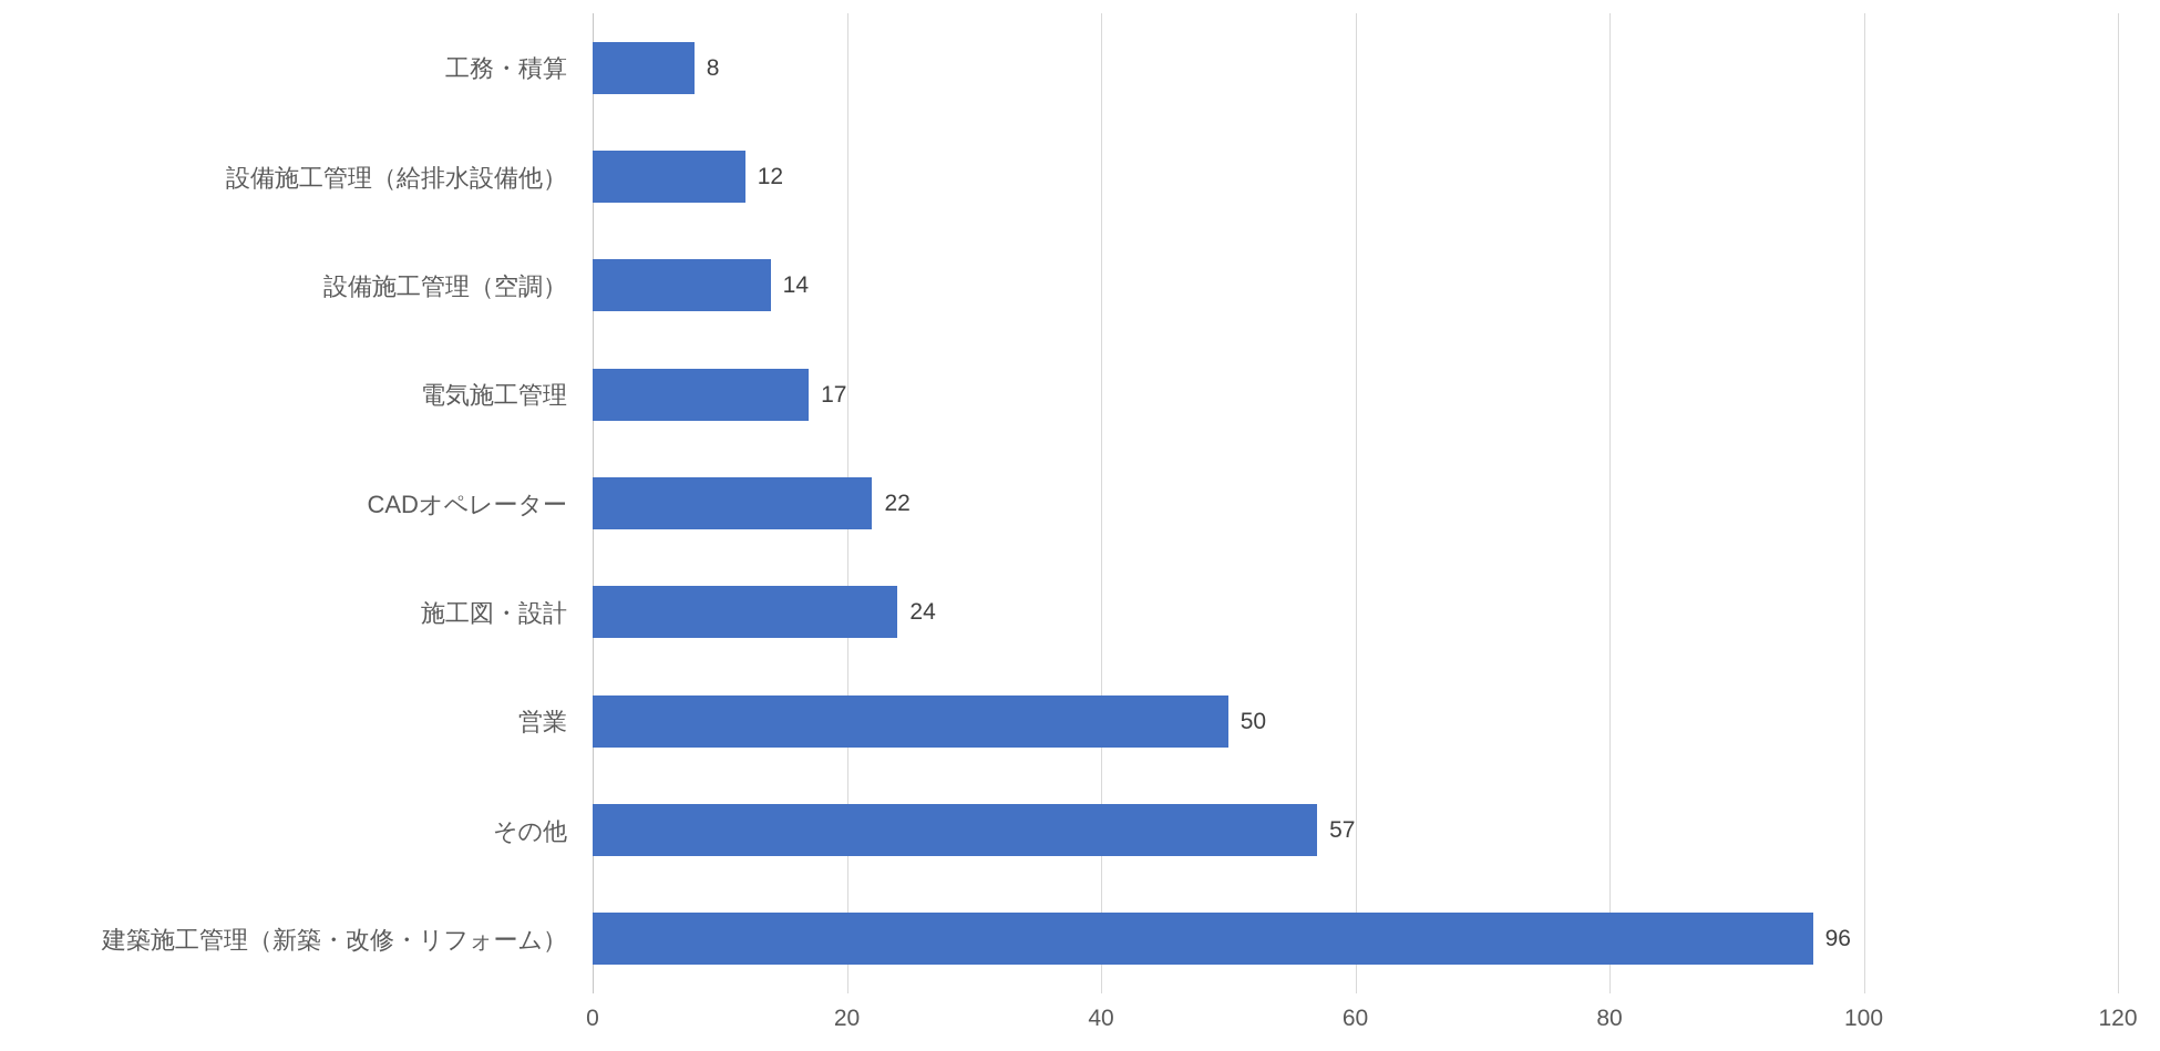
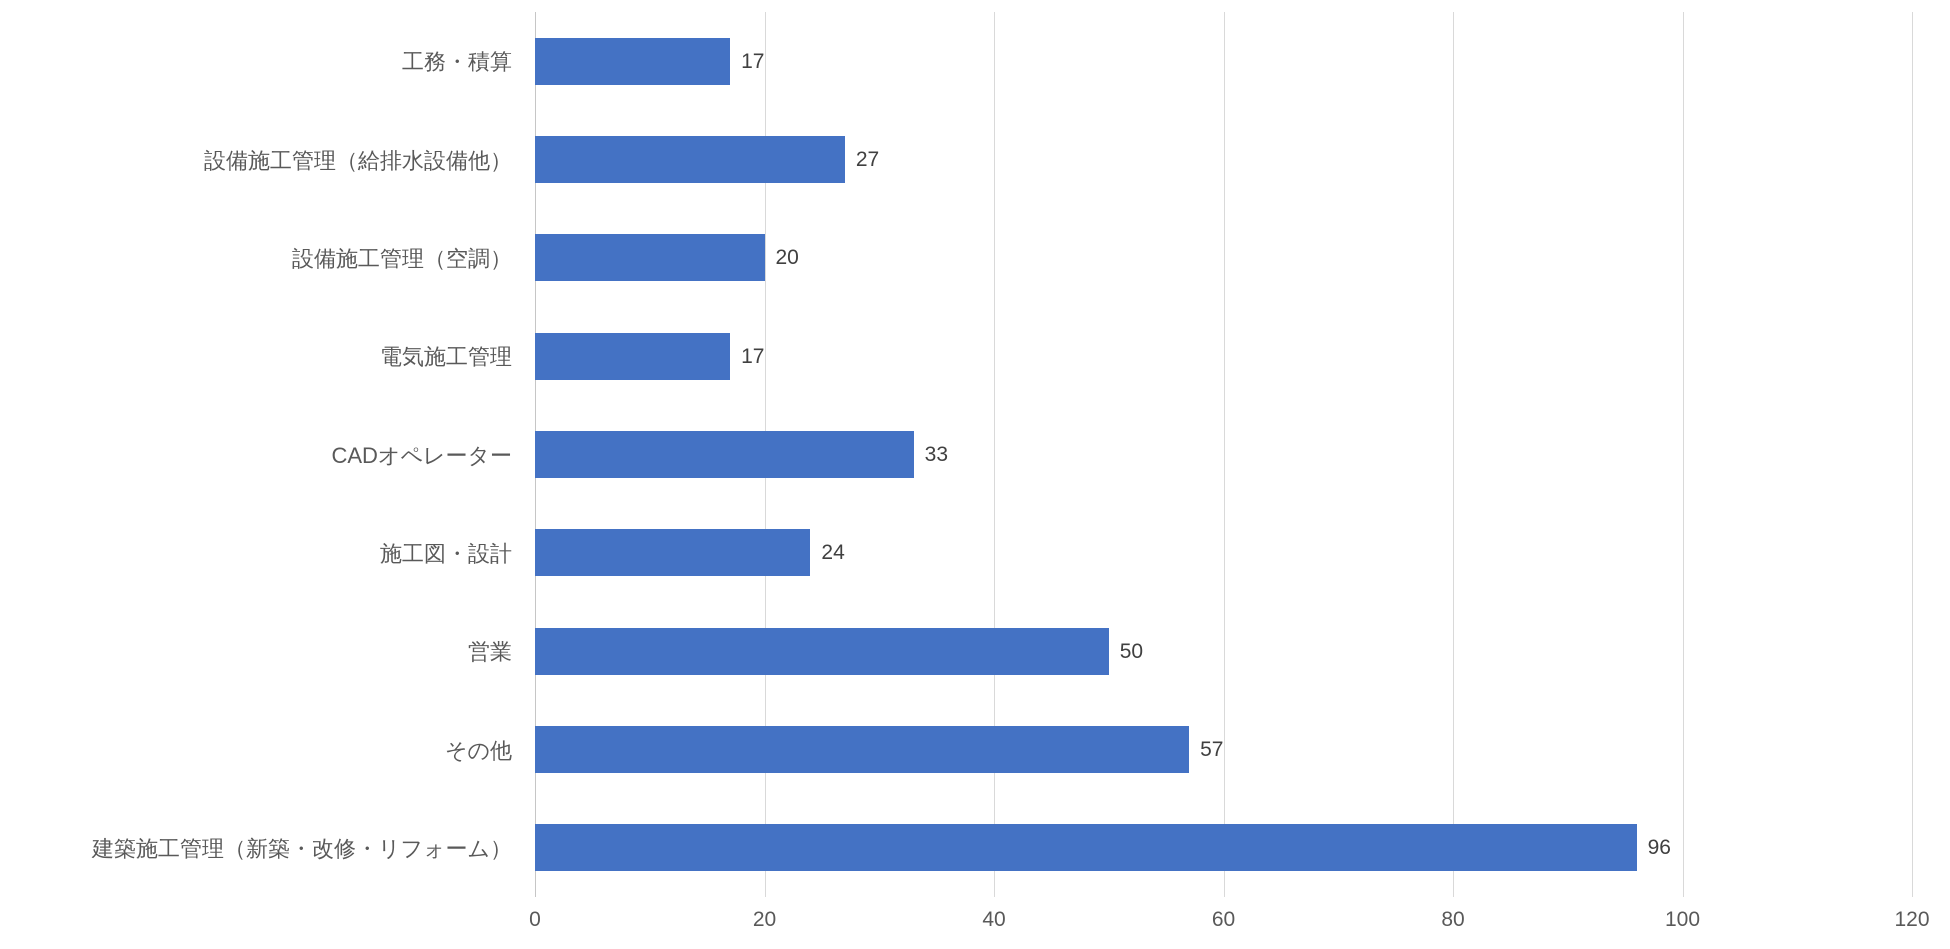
工務・積算: 8 -> 17
設備施工管理（給排水設備他）: 12 -> 27
設備施工管理（空調）: 14 -> 20
CADオペレーター: 22 -> 33
